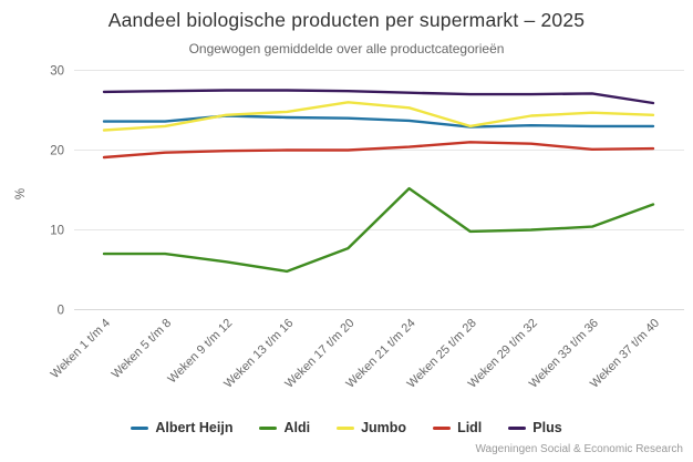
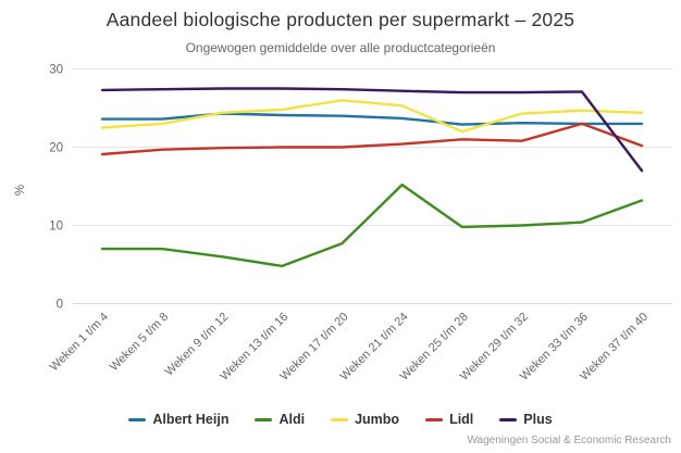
Jumbo/Weken 25 t/m 28: 23 -> 22
Lidl/Weken 33 t/m 36: 20 -> 23
Plus/Weken 37 t/m 40: 26 -> 17
